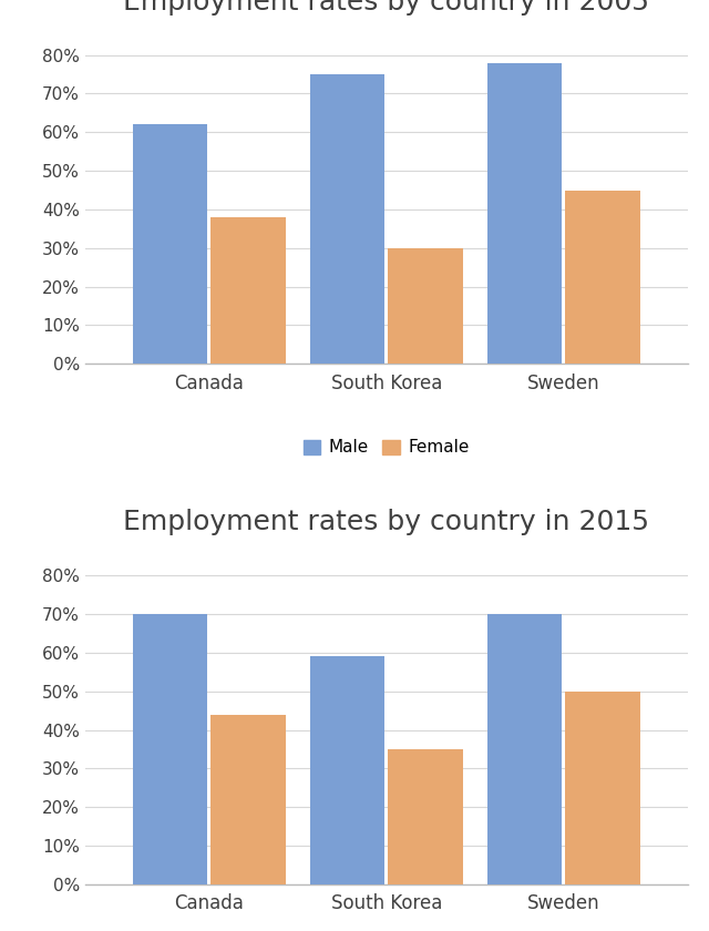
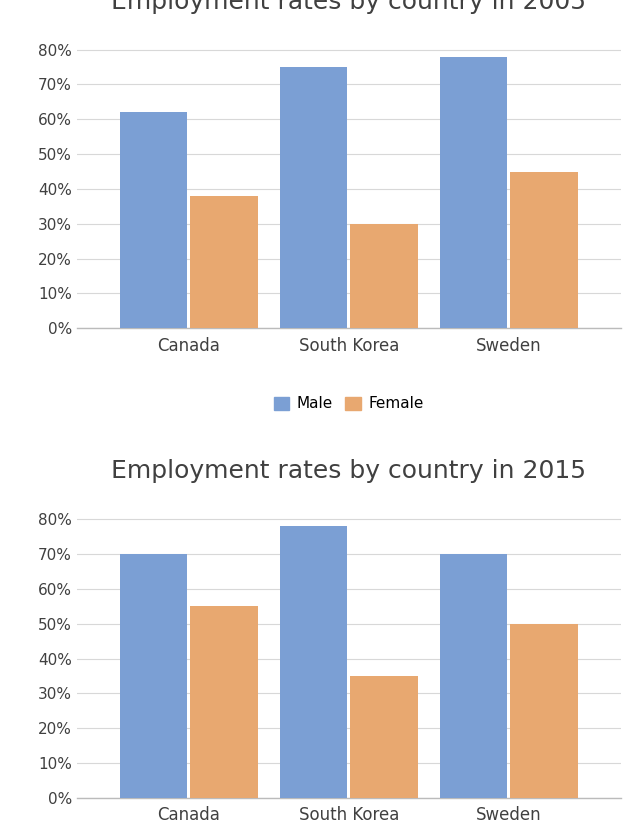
Employment rates by country in 2015/Female/Canada: 44% -> 55%
Employment rates by country in 2015/Male/South Korea: 59% -> 78%
